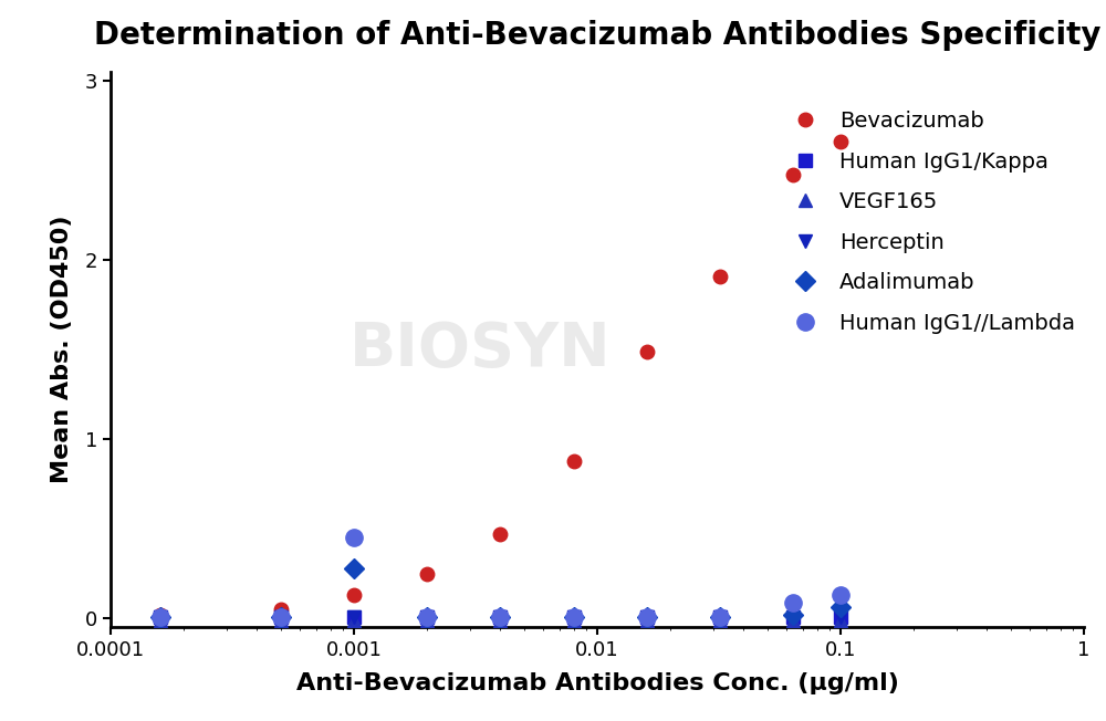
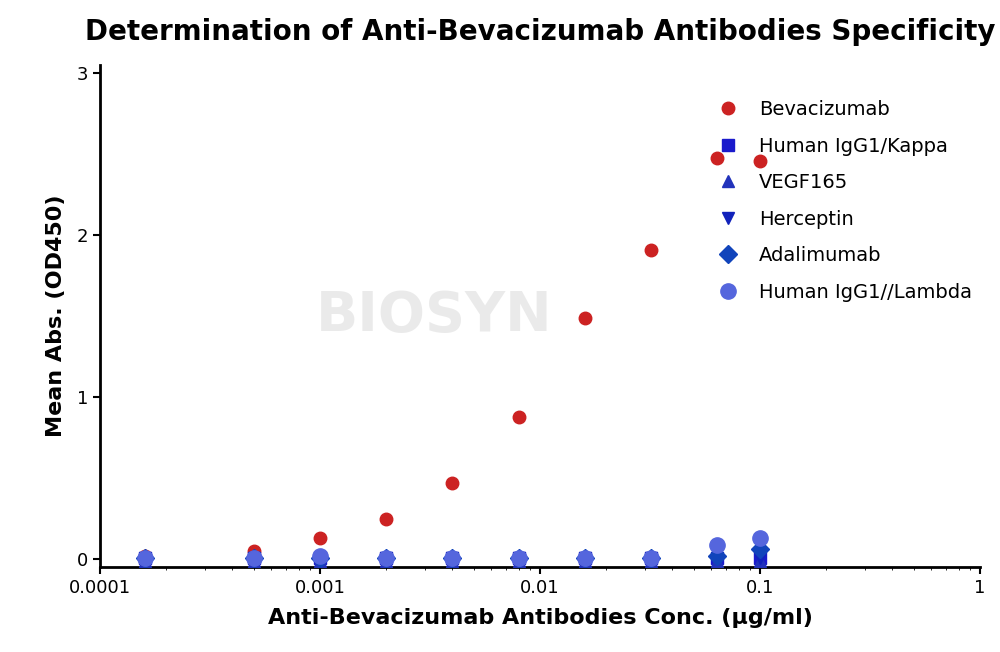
Adalimumab/0.001: 0.28 -> 0.01
Human IgG1//Lambda/0.001: 0.45 -> 0.02
Bevacizumab/0.1: 2.66 -> 2.46
